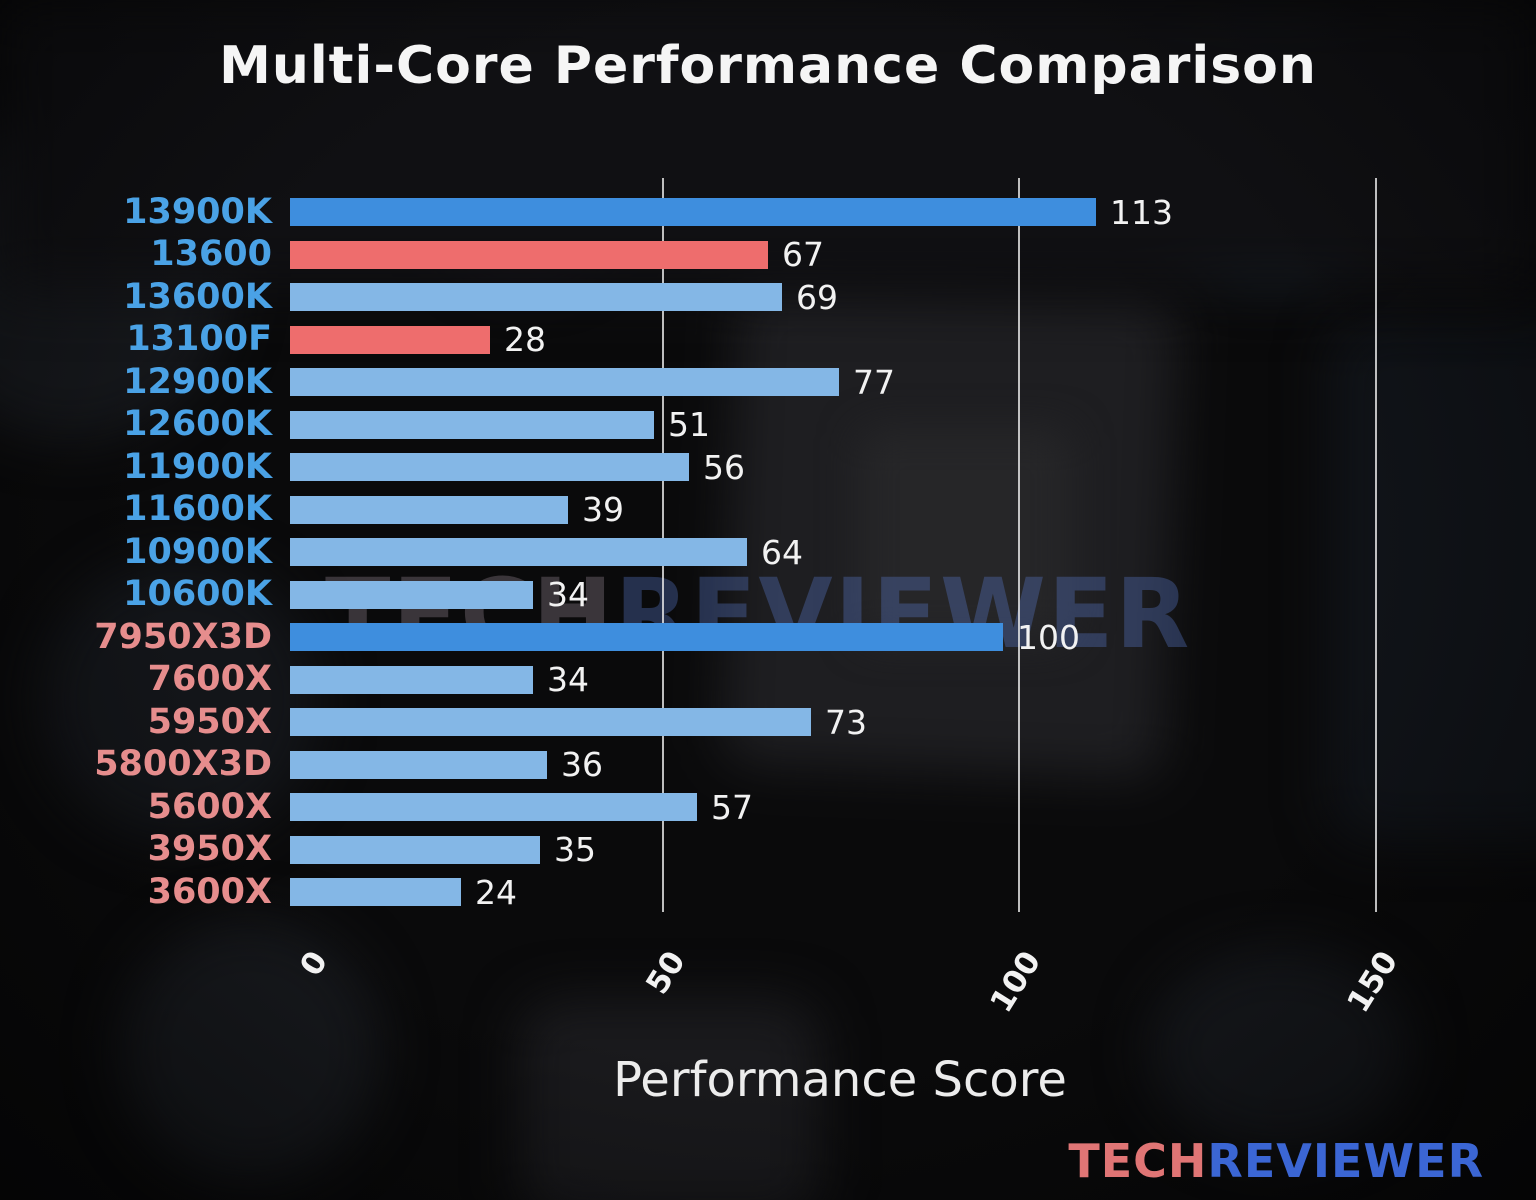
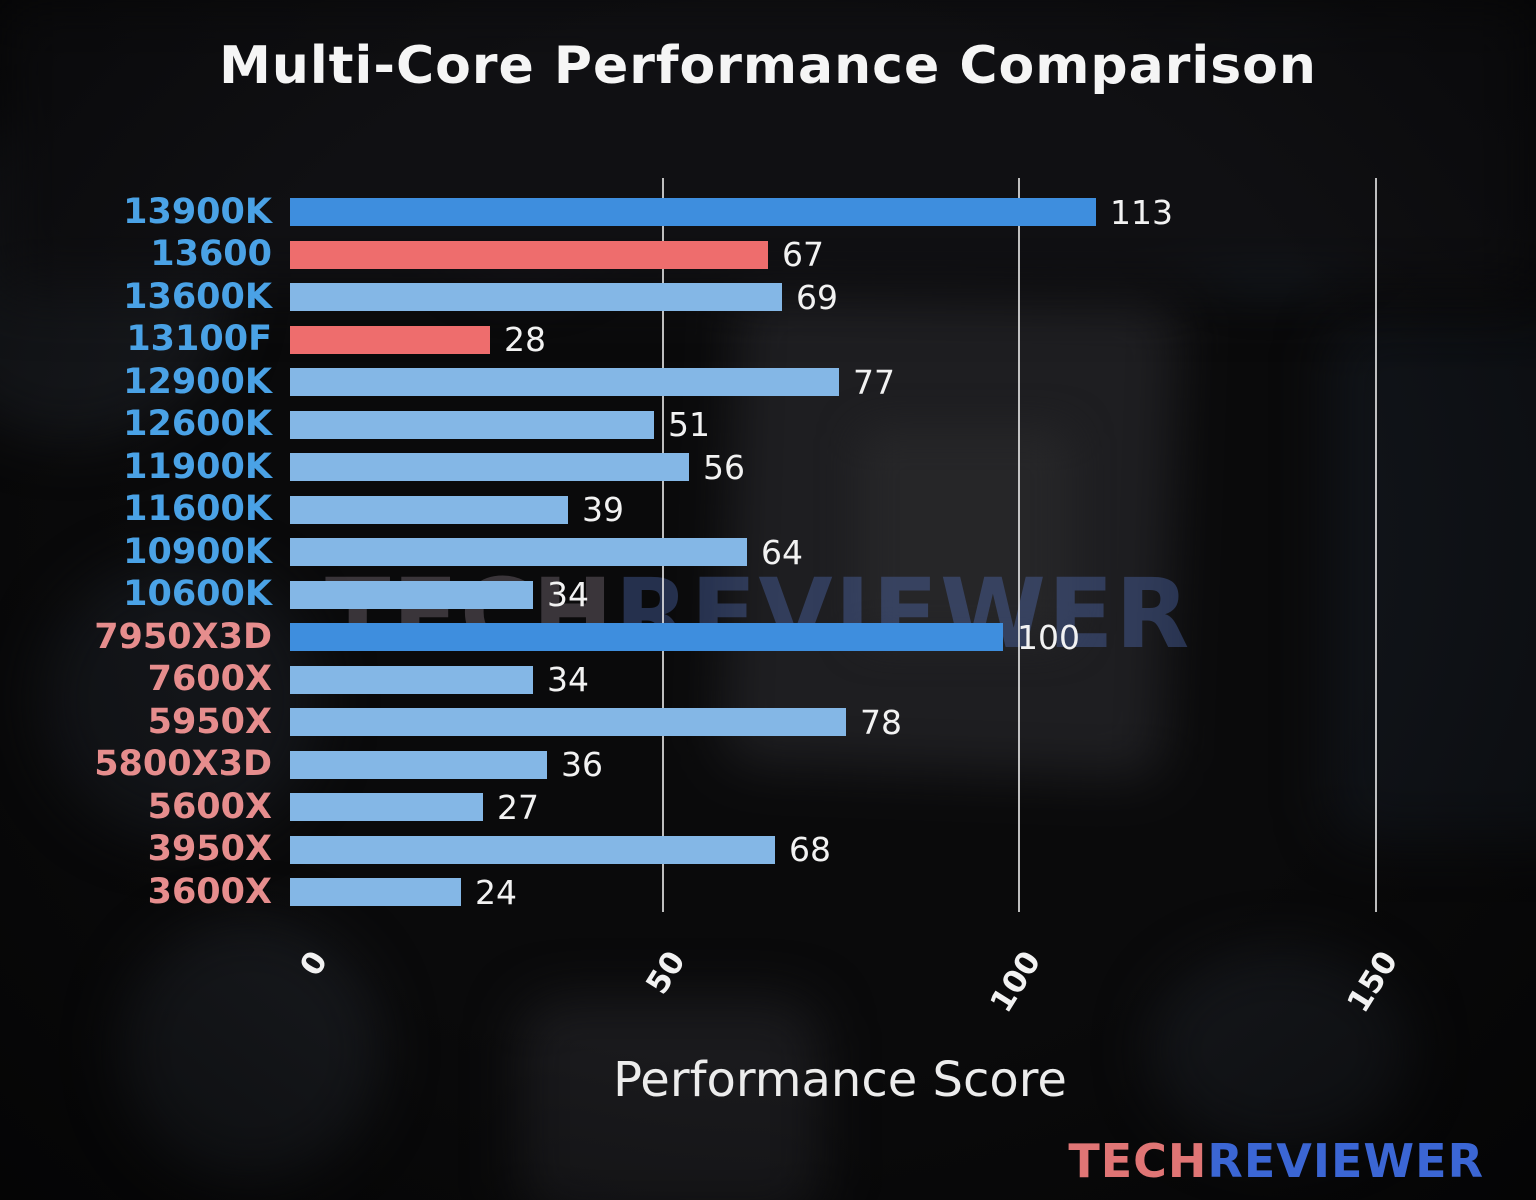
5950X: 73 -> 78
5600X: 57 -> 27
3950X: 35 -> 68
